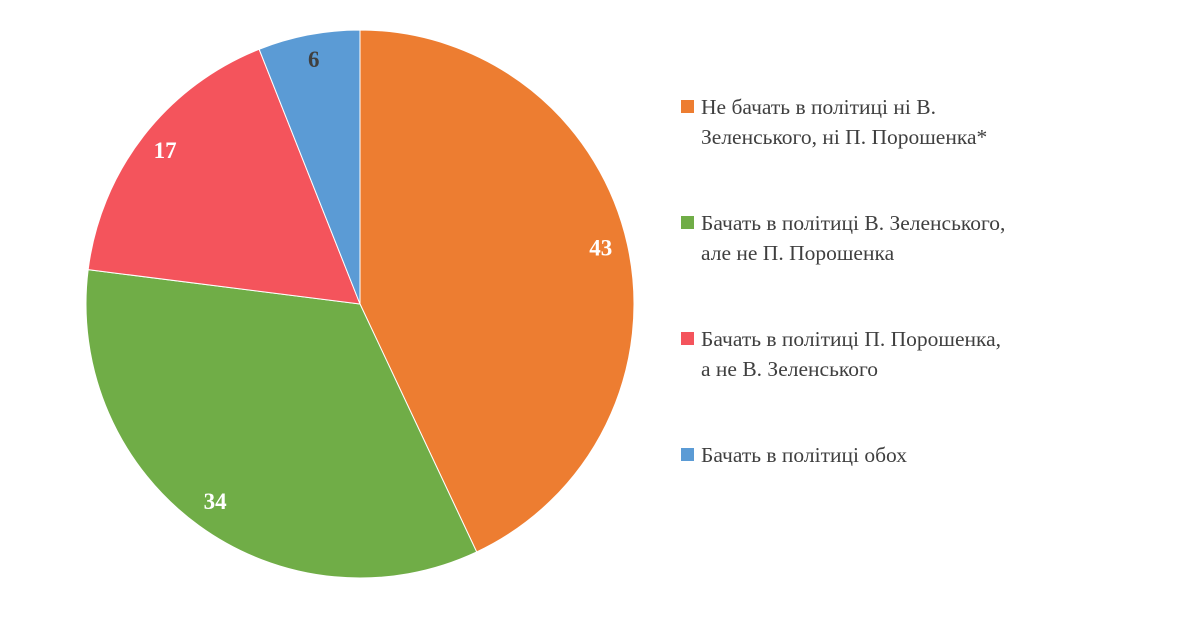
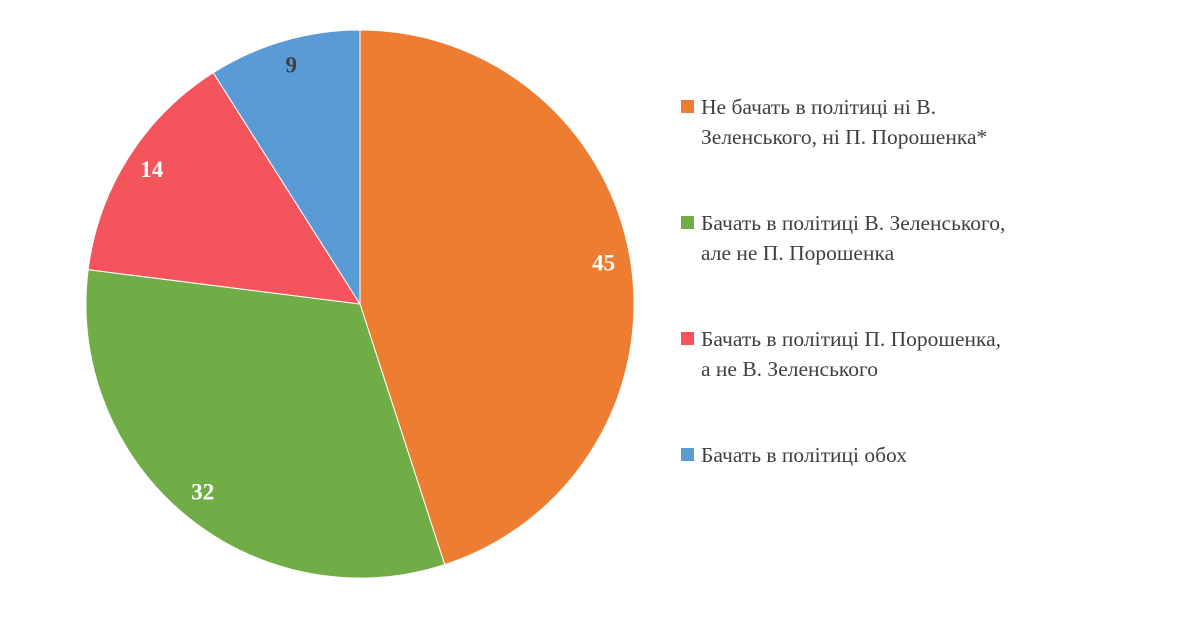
Не бачать в політиці ні В. Зеленського, ні П. Порошенка*: 43 -> 45
Бачать в політиці В. Зеленського, але не П. Порошенка: 34 -> 32
Бачать в політиці П. Порошенка, а не В. Зеленського: 17 -> 14
Бачать в політиці обох: 6 -> 9
